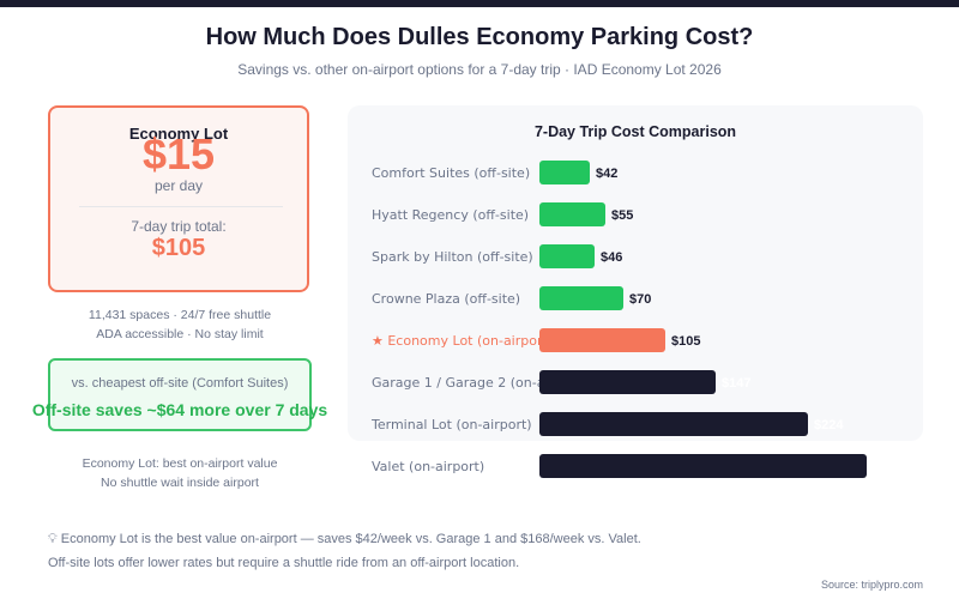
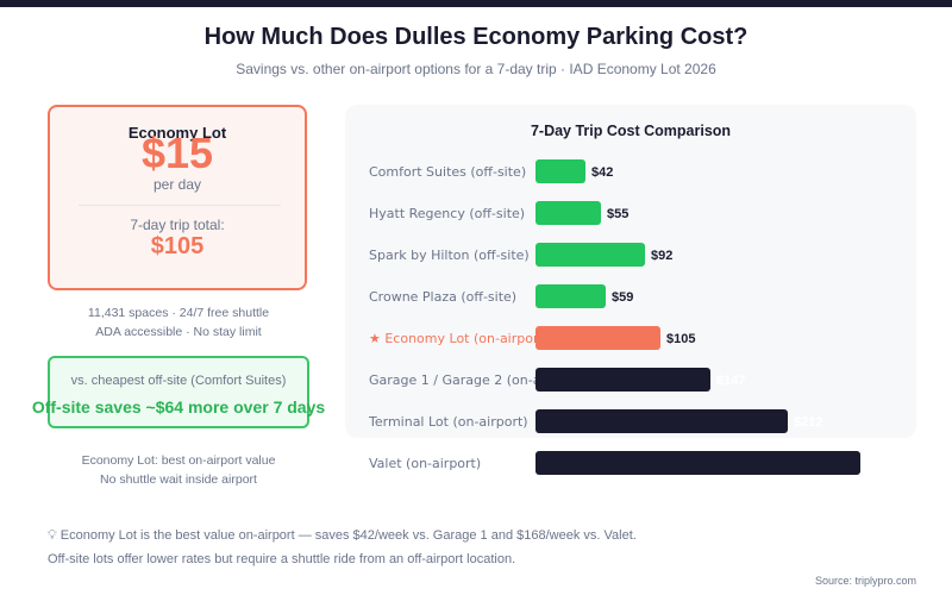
Spark by Hilton (off-site): $46 -> $92
Crowne Plaza (off-site): $70 -> $59
Terminal Lot (on-airport): $224 -> $212
